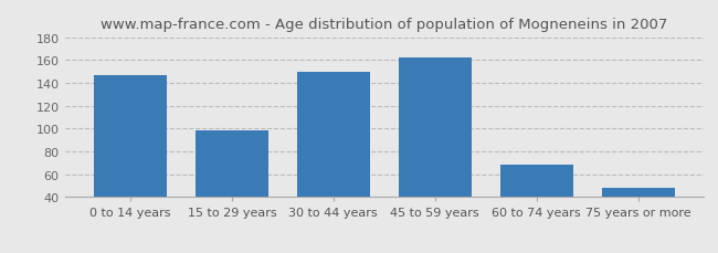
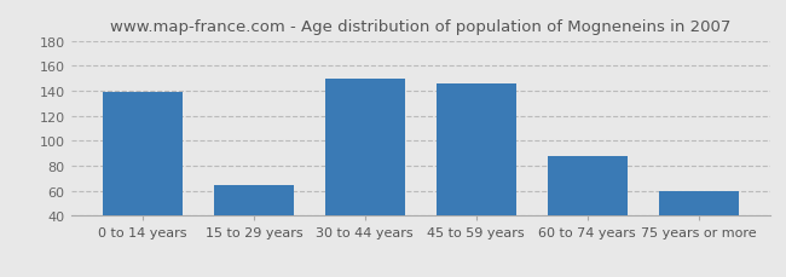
0 to 14 years: 147 -> 139
15 to 29 years: 98 -> 65
45 to 59 years: 162 -> 146
60 to 74 years: 68 -> 88
75 years or more: 48 -> 60
